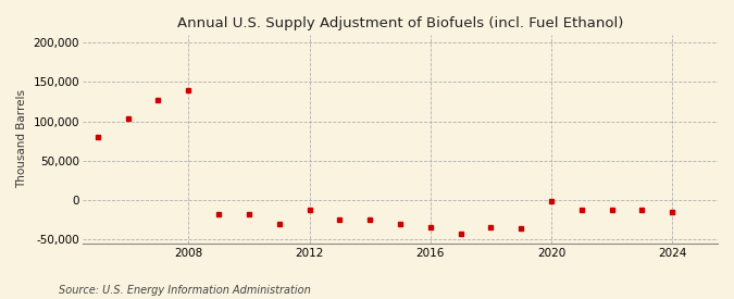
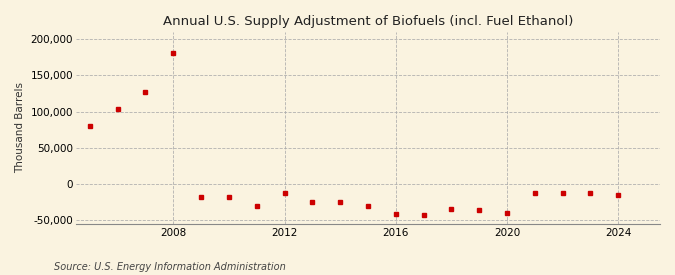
2008: 140,000 -> 181,000
2016: -34,000 -> -42,000
2020: -2,000 -> -40,000
